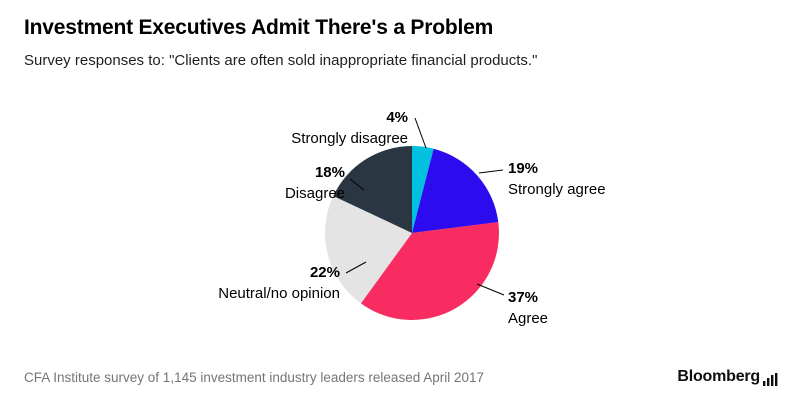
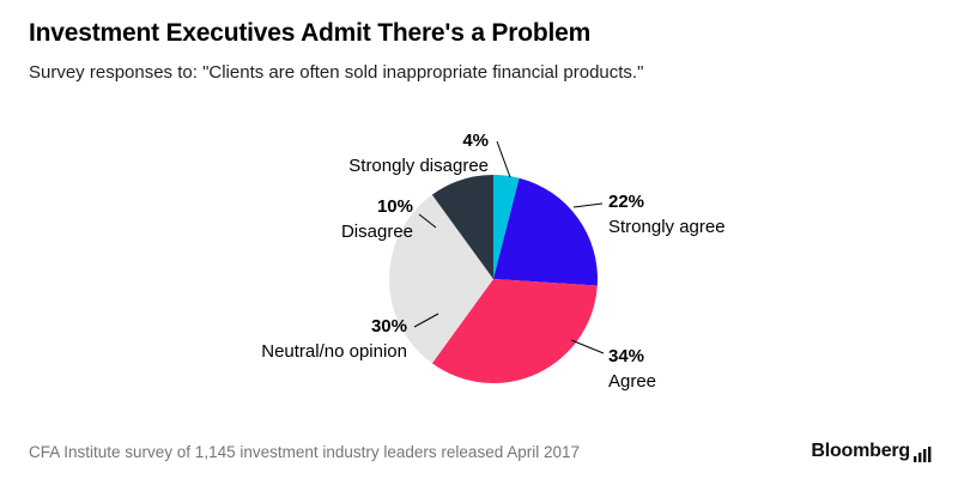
Strongly agree: 19% -> 22%
Agree: 37% -> 34%
Neutral/no opinion: 22% -> 30%
Disagree: 18% -> 10%
